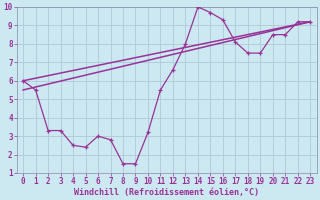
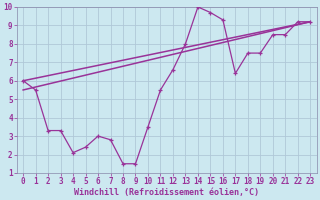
4: 2.5 -> 2.1
10: 3.2 -> 3.5
17: 8.1 -> 6.4
